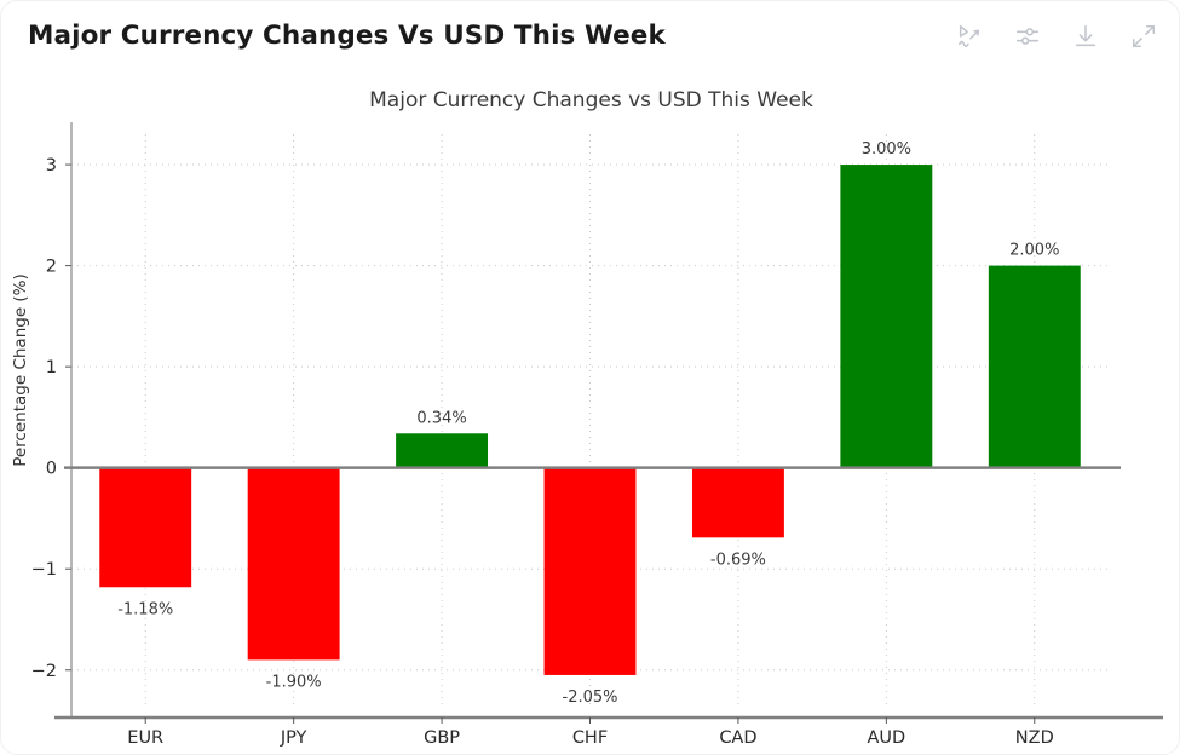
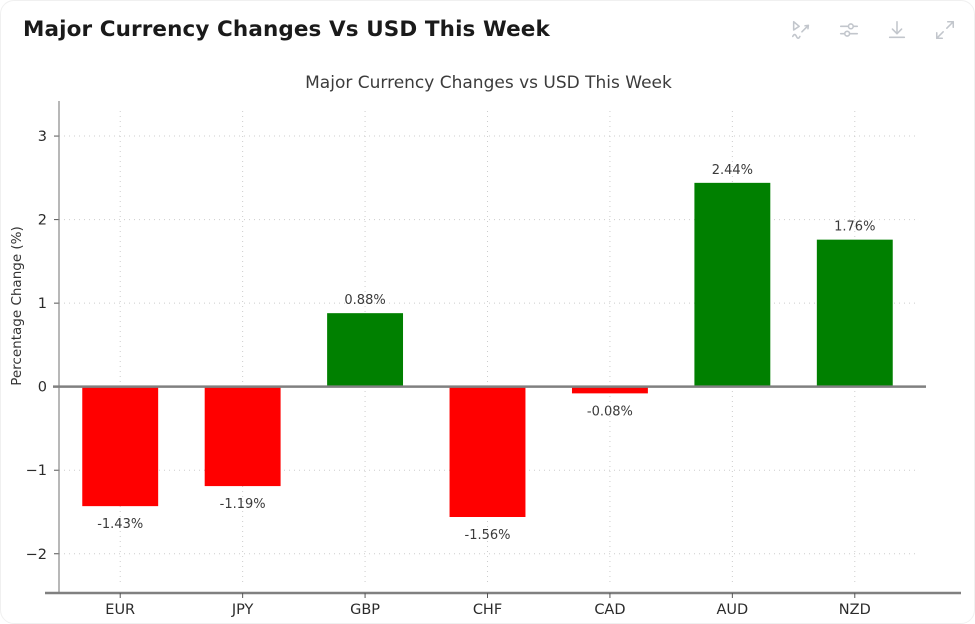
EUR: -1.18% -> -1.43%
JPY: -1.90% -> -1.19%
GBP: 0.34% -> 0.88%
CHF: -2.05% -> -1.56%
CAD: -0.69% -> -0.08%
AUD: 3.00% -> 2.44%
NZD: 2.00% -> 1.76%
